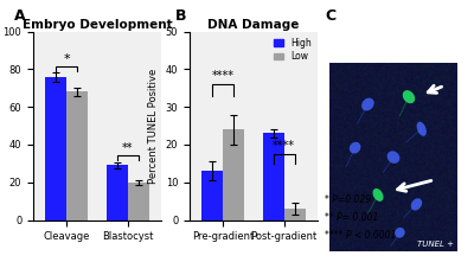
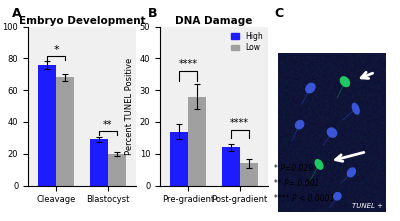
DNA Damage/High/Pre-gradient: 13 -> 17
DNA Damage/Low/Pre-gradient: 24 -> 28
DNA Damage/High/Post-gradient: 23 -> 12
DNA Damage/Low/Post-gradient: 3 -> 7
